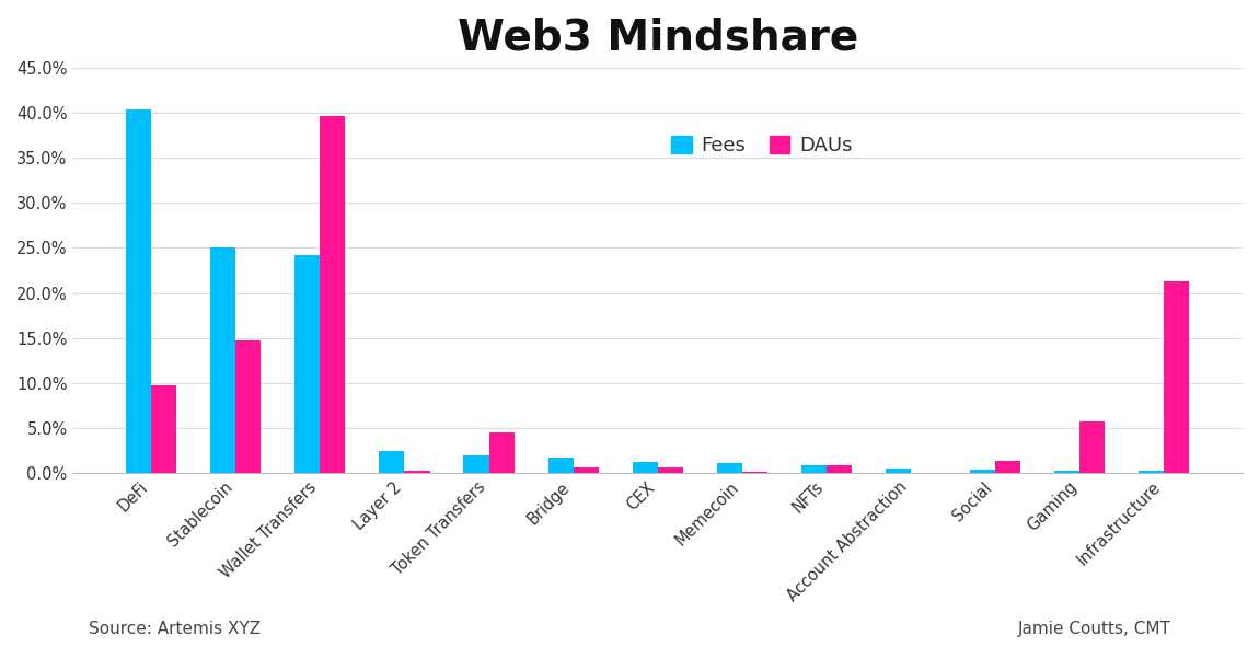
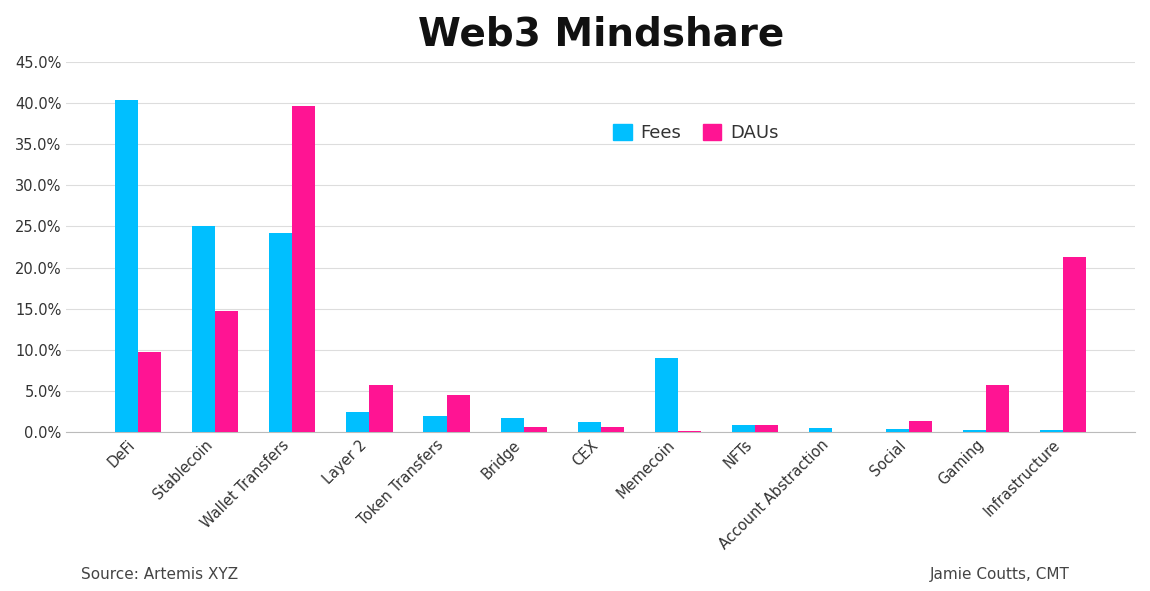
DAUs/Layer 2: 0.3% -> 5.8%
Fees/Memecoin: 1.1% -> 9.0%
